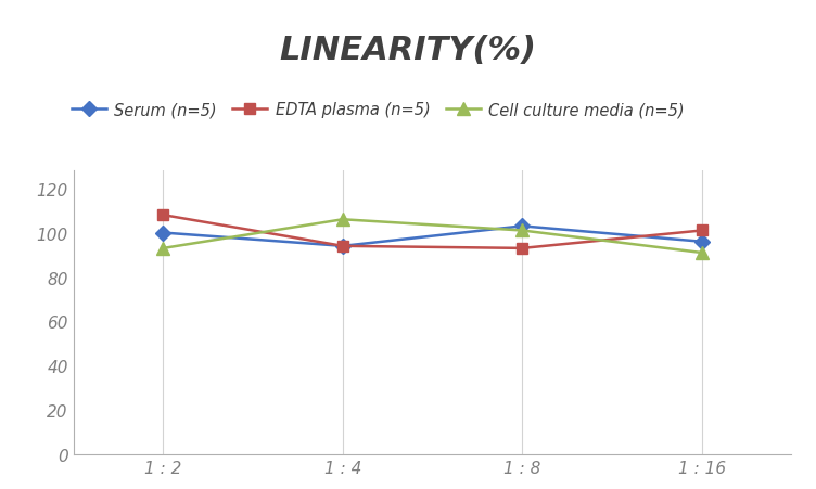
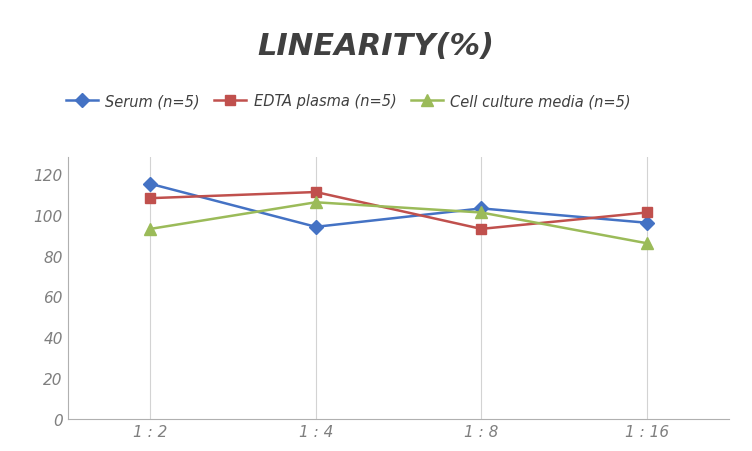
Serum (n=5)/1 : 2: 100 -> 115
EDTA plasma (n=5)/1 : 4: 94 -> 111
Cell culture media (n=5)/1 : 16: 91 -> 86
